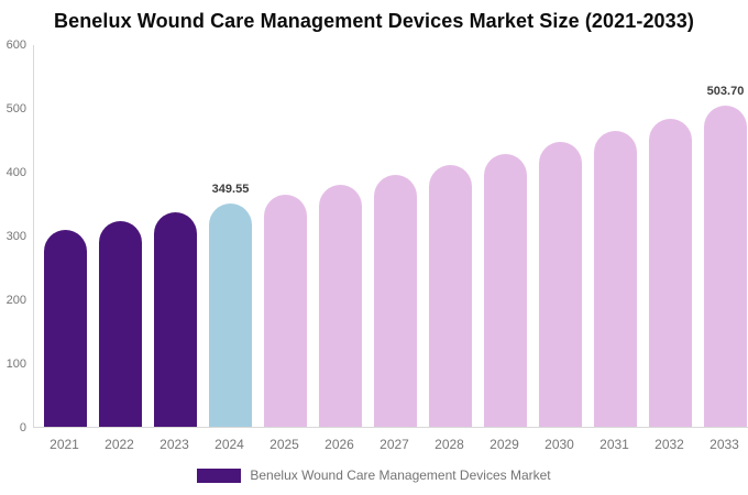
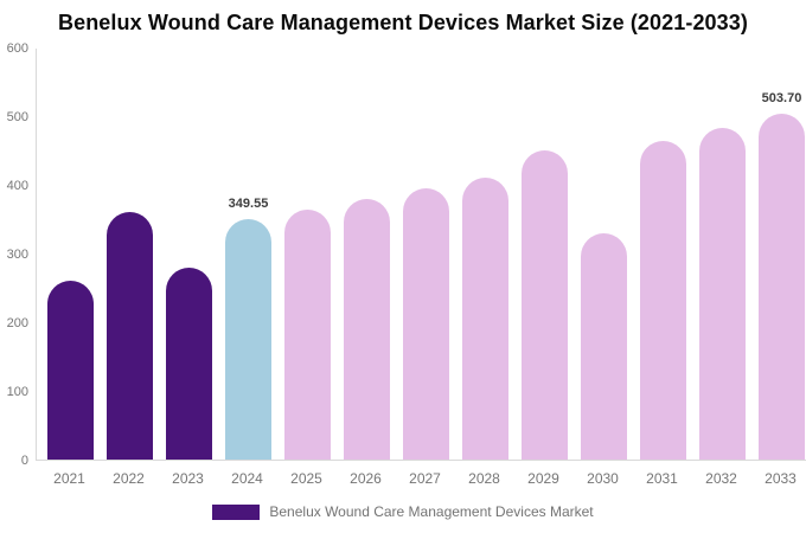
2021: 310 -> 260
2022: 320 -> 360
2023: 340 -> 280
2029: 430 -> 450
2030: 450 -> 330
